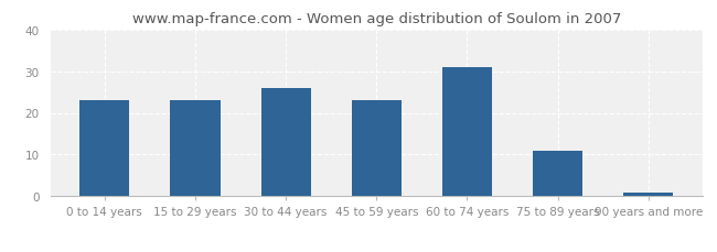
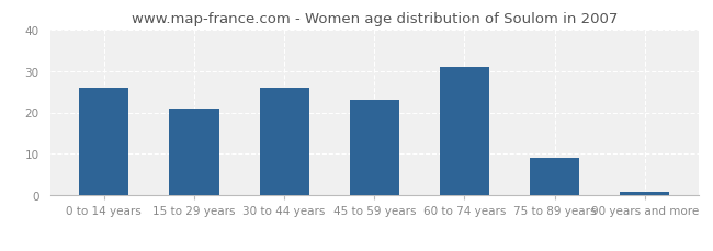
0 to 14 years: 23 -> 26
15 to 29 years: 23 -> 21
75 to 89 years: 11 -> 9
